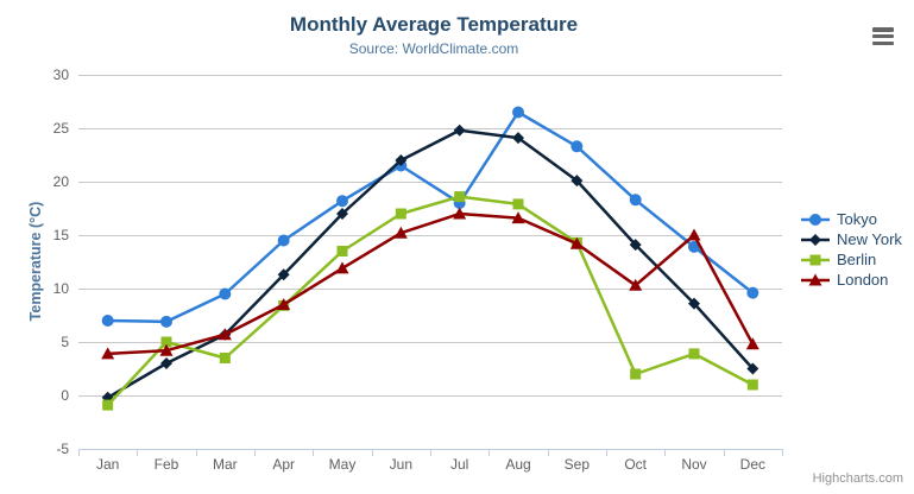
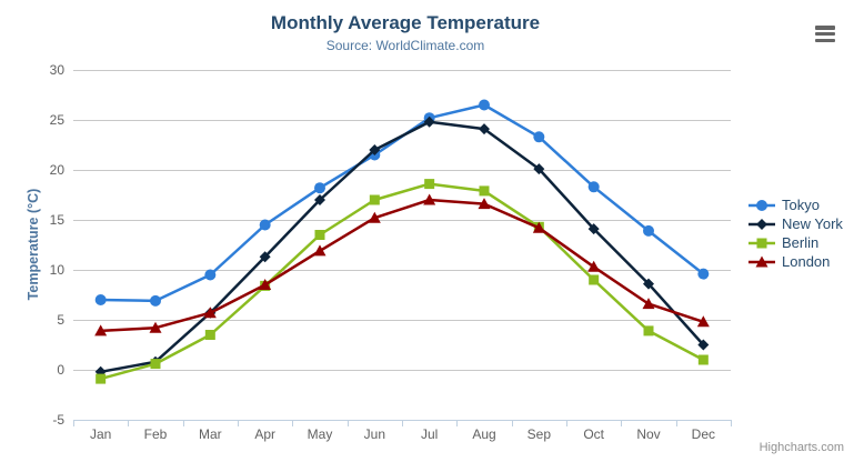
New York/Feb: 3 -> 1
Berlin/Feb: 5 -> 1
Tokyo/Jul: 18 -> 25
Berlin/Oct: 2 -> 9
London/Nov: 15 -> 7
